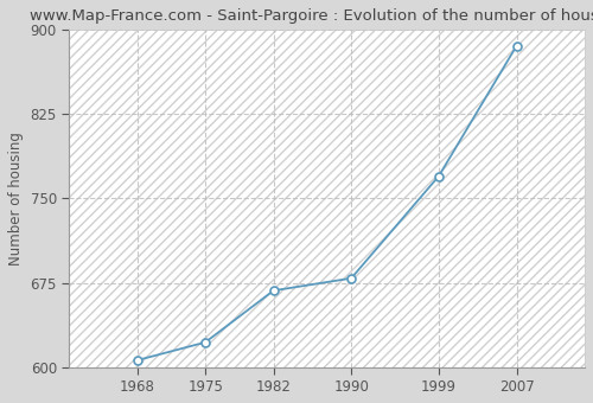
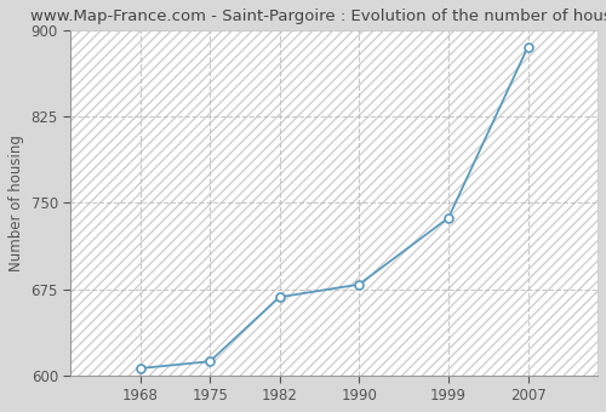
1975: 622 -> 612
1999: 770 -> 737
